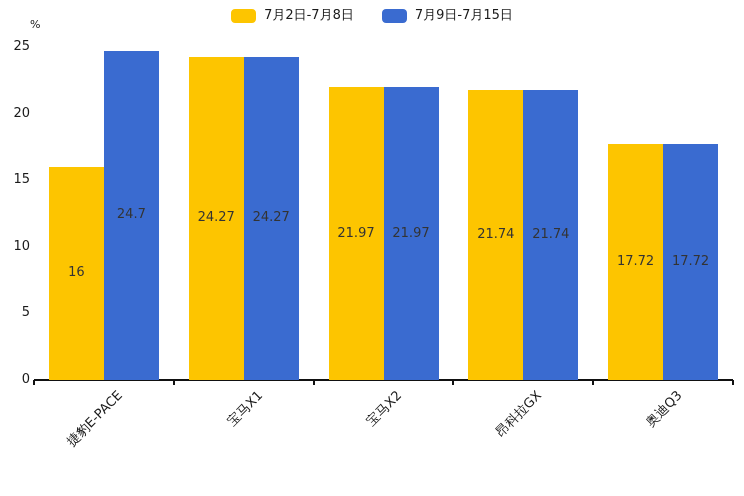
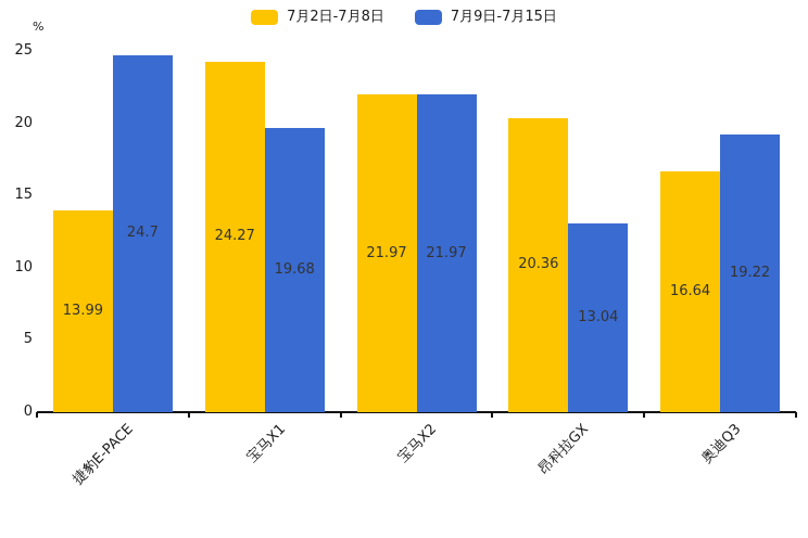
7月2日-7月8日/捷豹E-PACE: 16 -> 13.99
7月9日-7月15日/宝马X1: 24.27 -> 19.68
7月2日-7月8日/昂科拉GX: 21.74 -> 20.36
7月9日-7月15日/昂科拉GX: 21.74 -> 13.04
7月2日-7月8日/奥迪Q3: 17.72 -> 16.64
7月9日-7月15日/奥迪Q3: 17.72 -> 19.22
